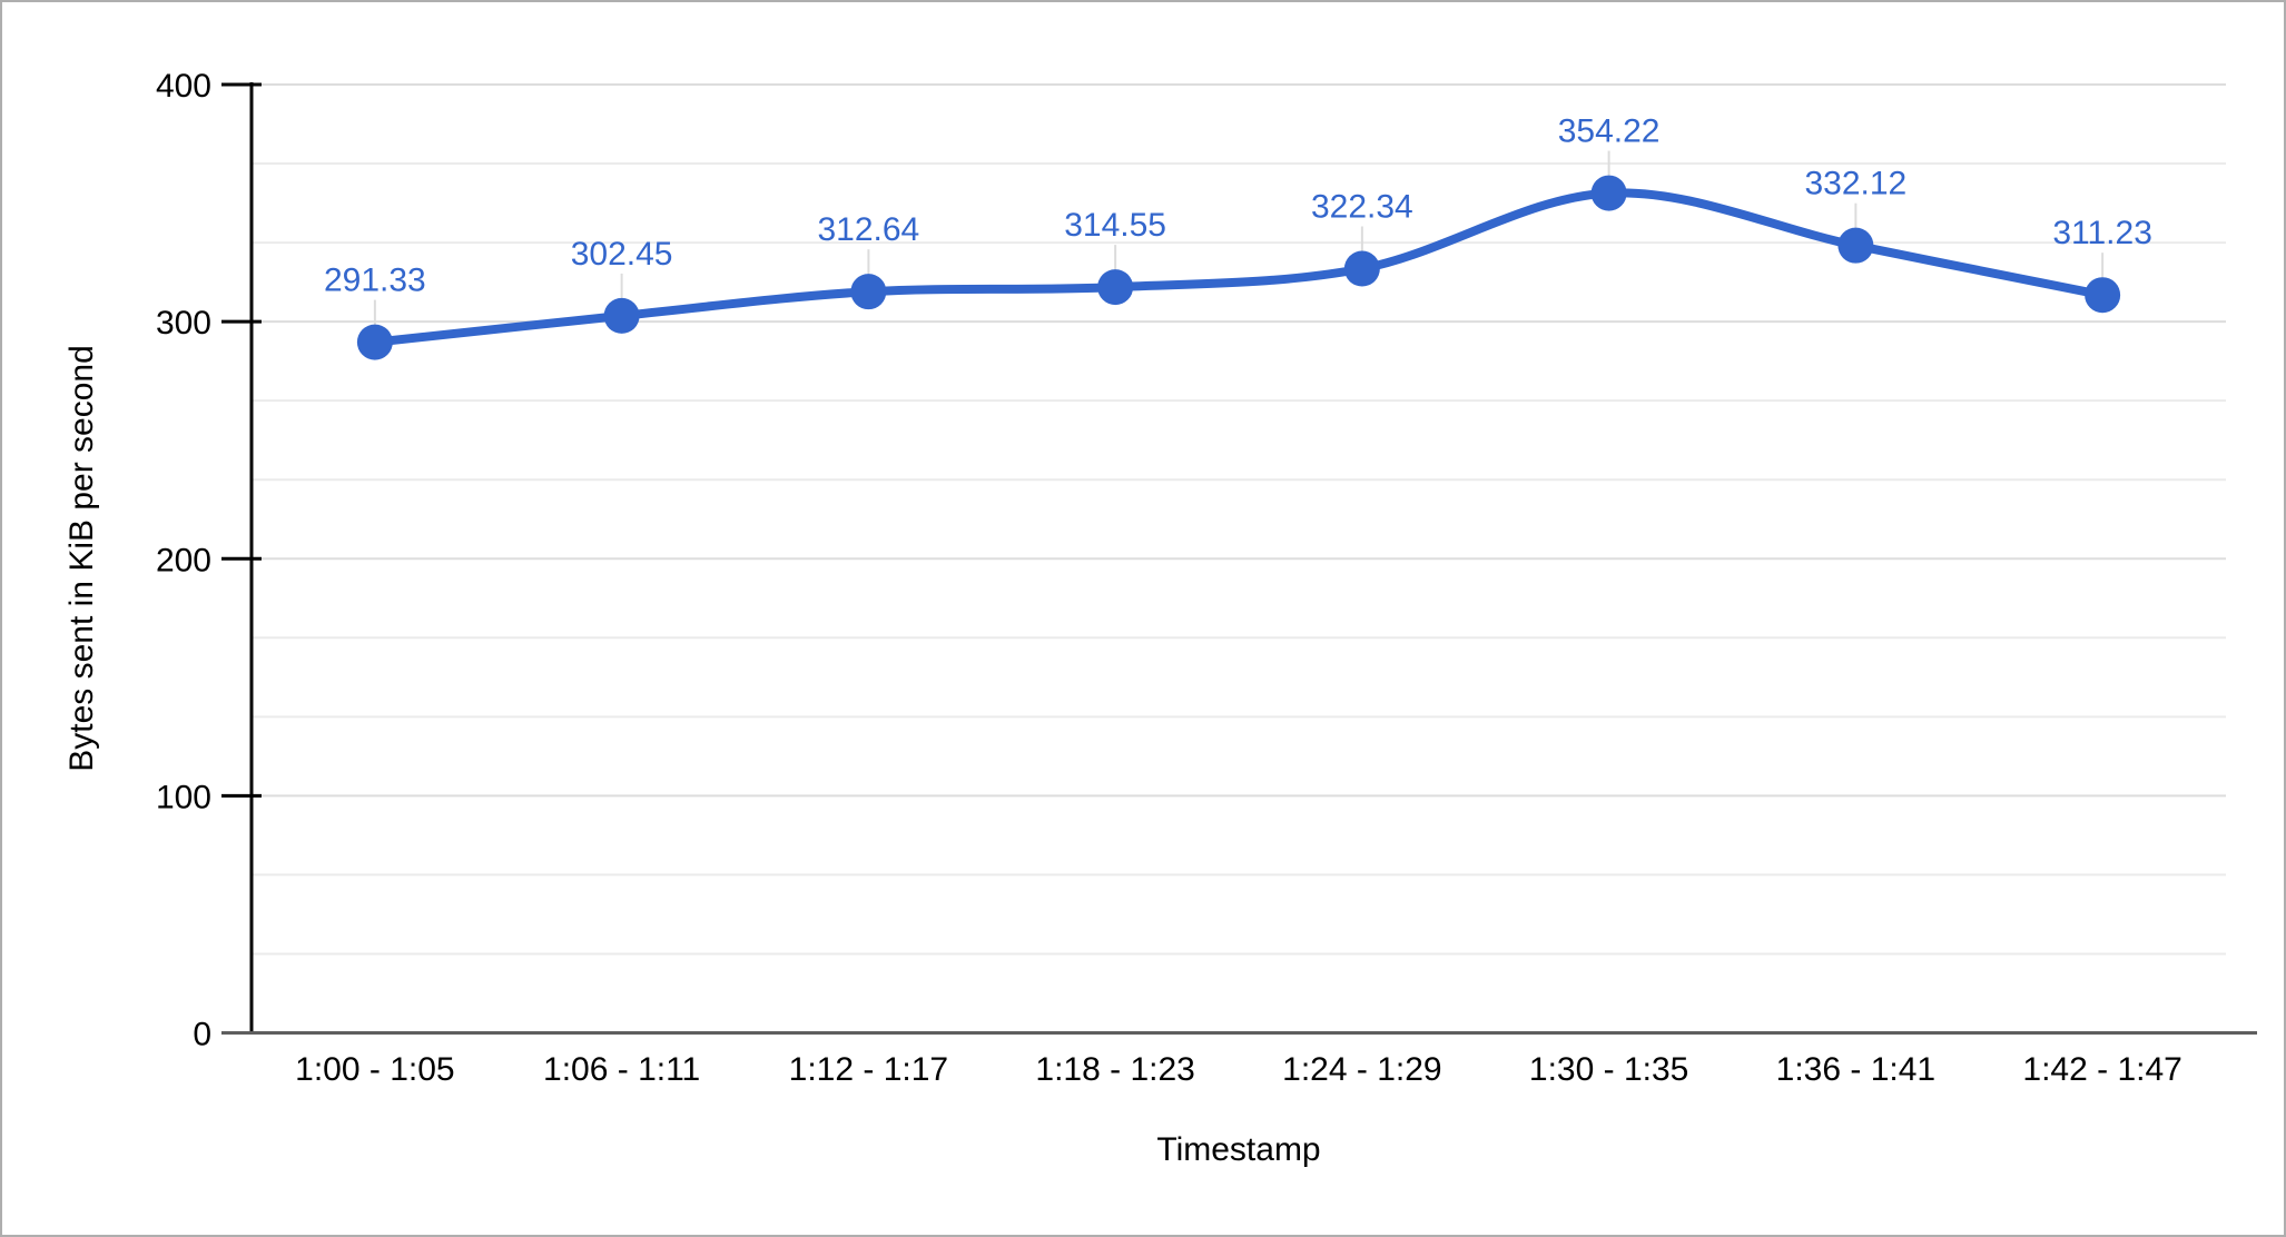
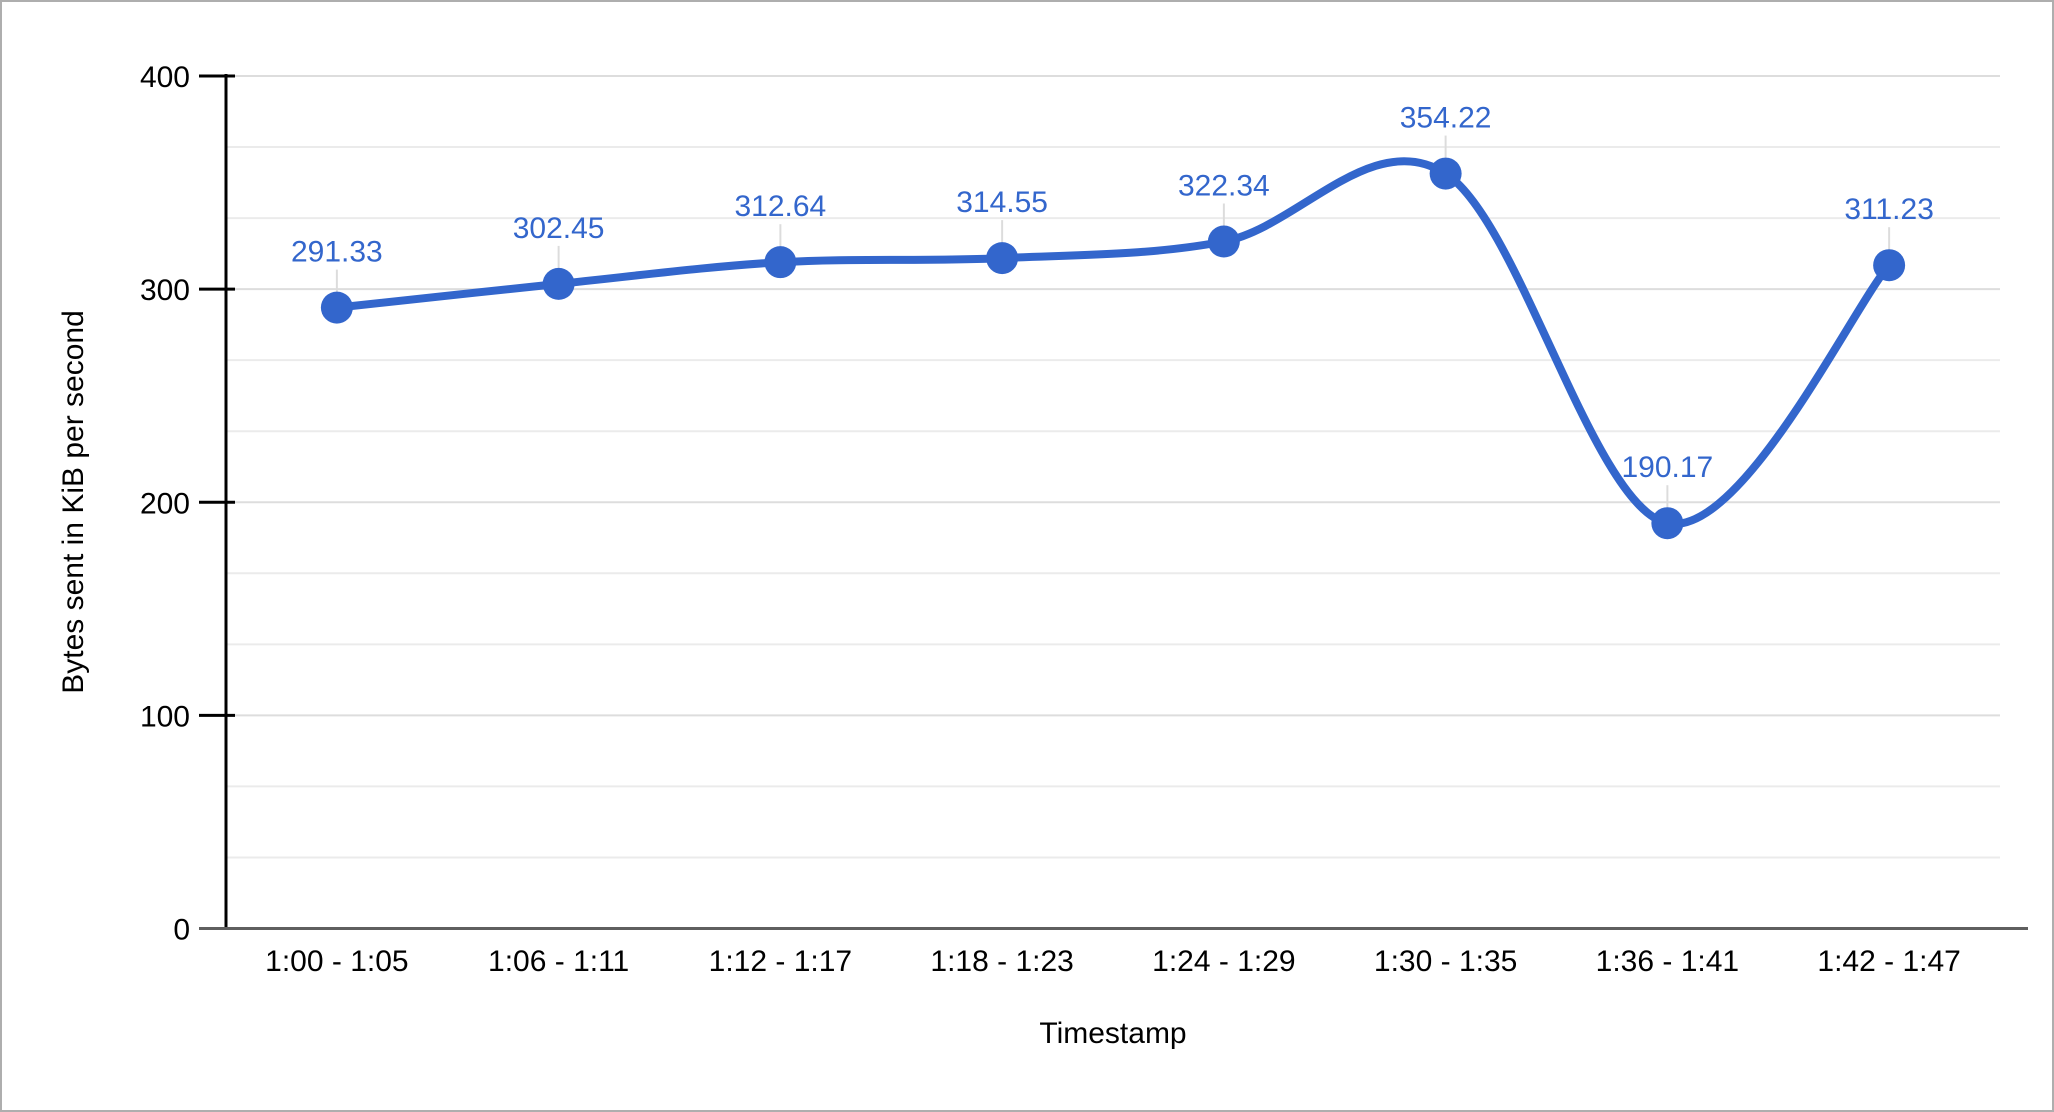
1:36 - 1:41: 332.12 -> 190.17
